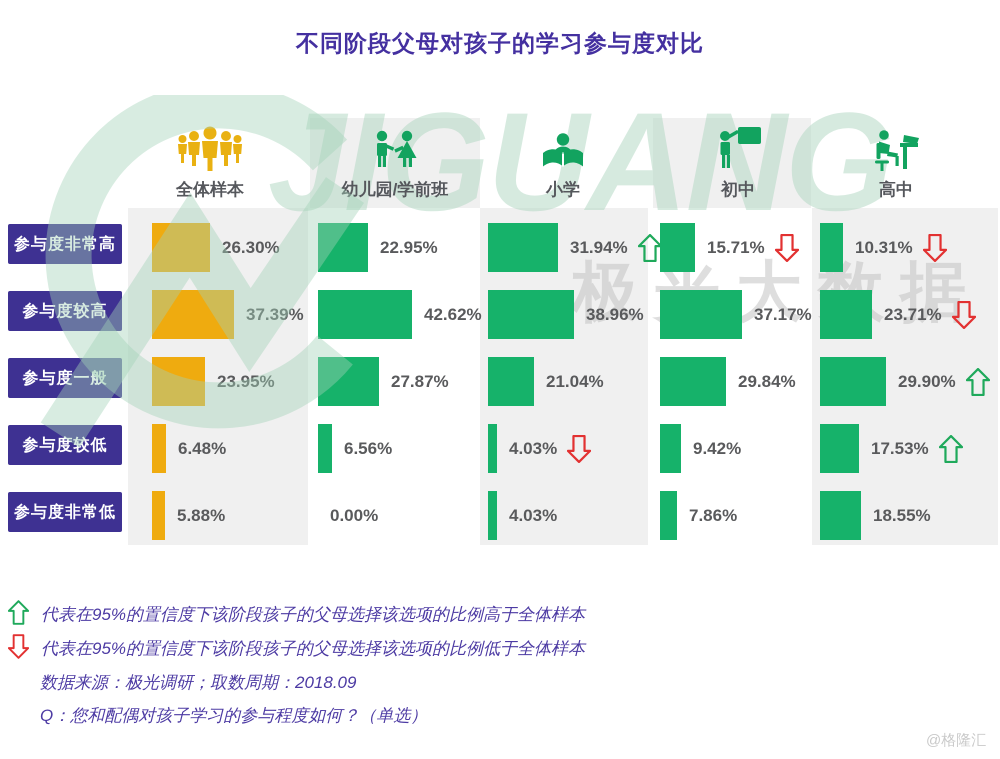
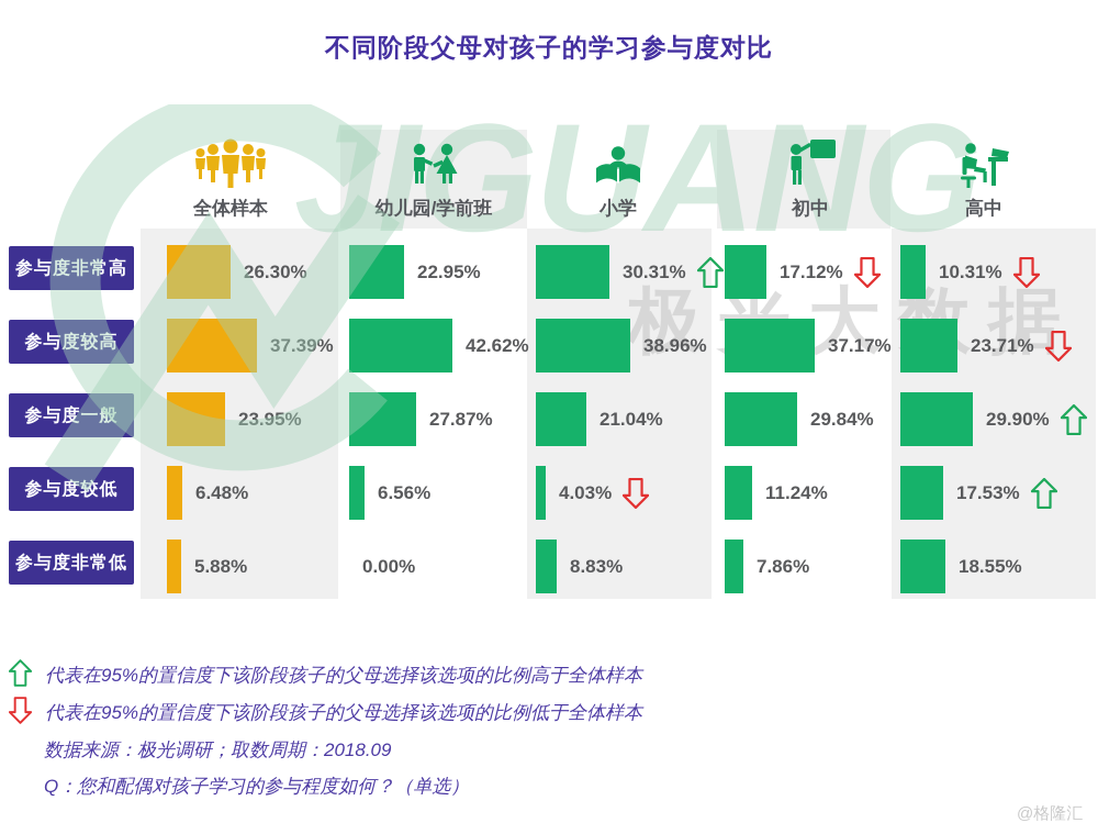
小学/参与度非常高: 31.94% -> 30.31%
初中/参与度非常高: 15.71% -> 17.12%
初中/参与度较低: 9.42% -> 11.24%
小学/参与度非常低: 4.03% -> 8.83%
